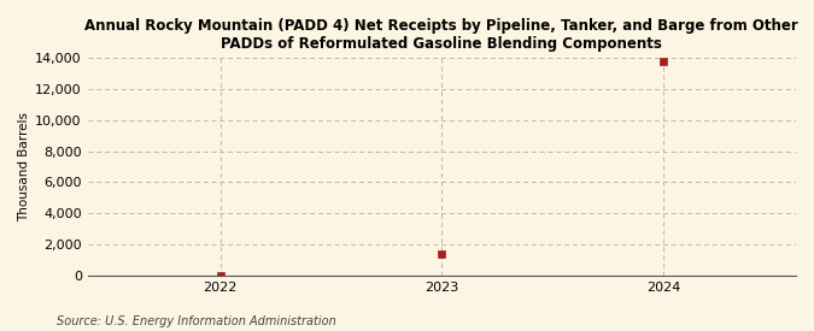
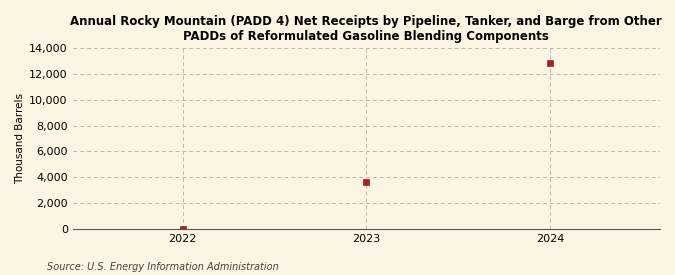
2023: 1,400 -> 3,600
2024: 13,800 -> 12,900
